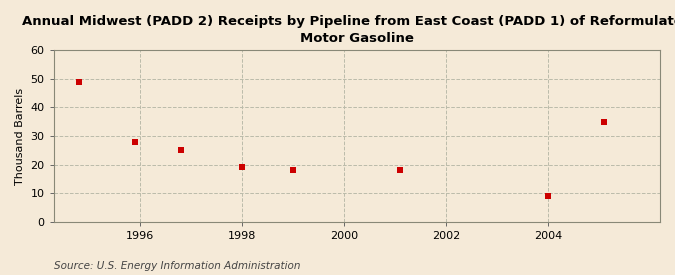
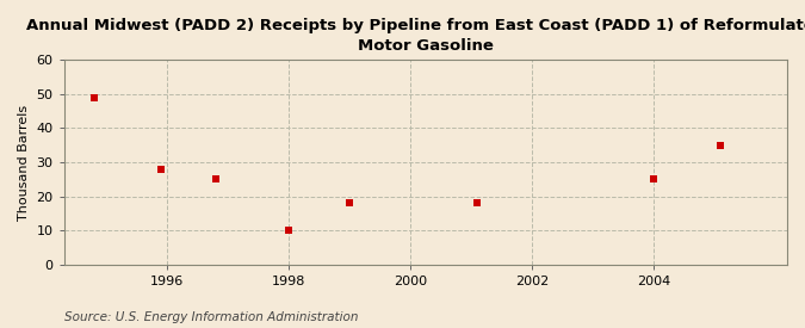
1998: 19 -> 10
2004: 9 -> 25
